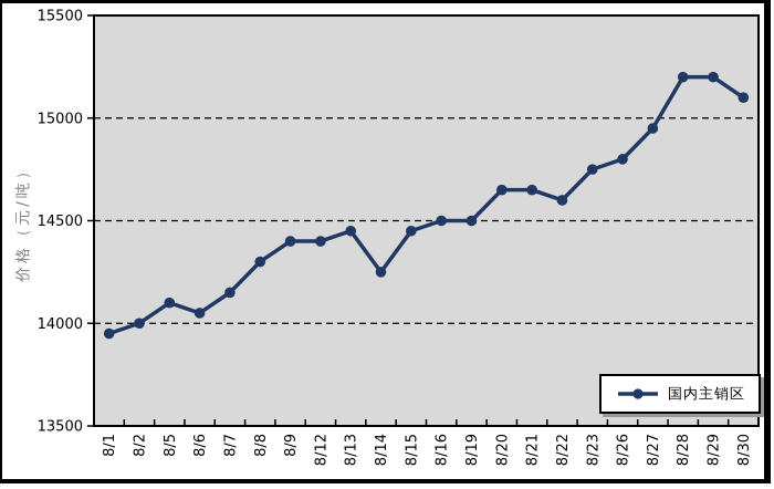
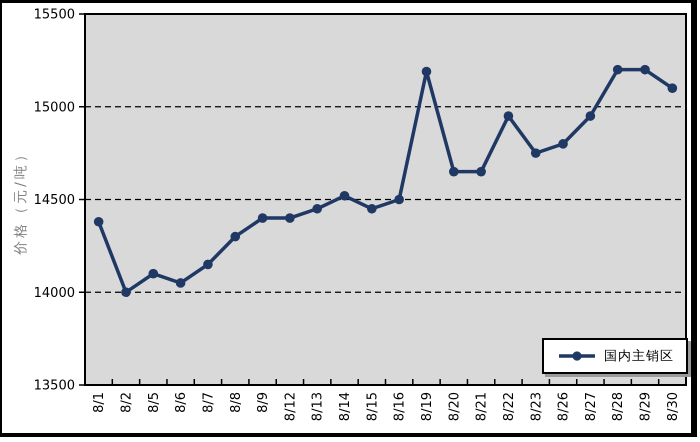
8/1: 13950 -> 14380
8/14: 14250 -> 14520
8/19: 14500 -> 15190
8/22: 14600 -> 14950
